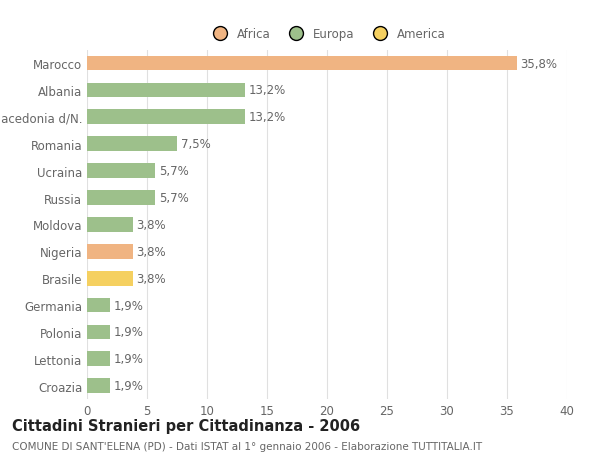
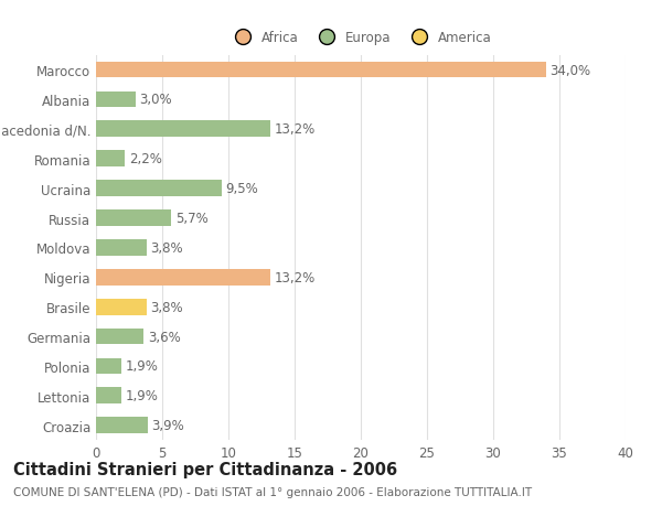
Marocco: 35,8% -> 34,0%
Albania: 13,2% -> 3,0%
Romania: 7,5% -> 2,2%
Ucraina: 5,7% -> 9,5%
Nigeria: 3,8% -> 13,2%
Germania: 1,9% -> 3,6%
Croazia: 1,9% -> 3,9%
